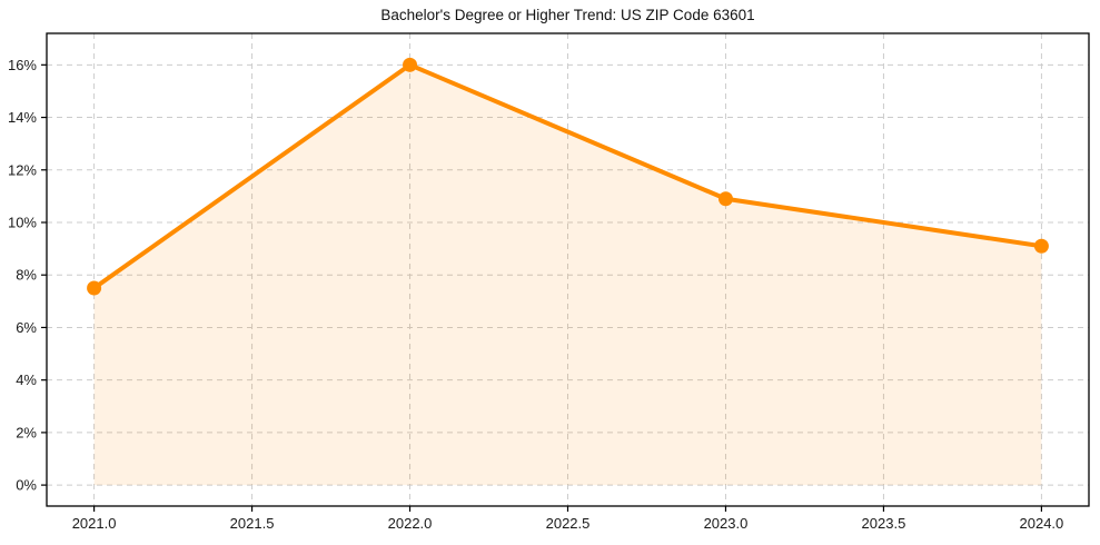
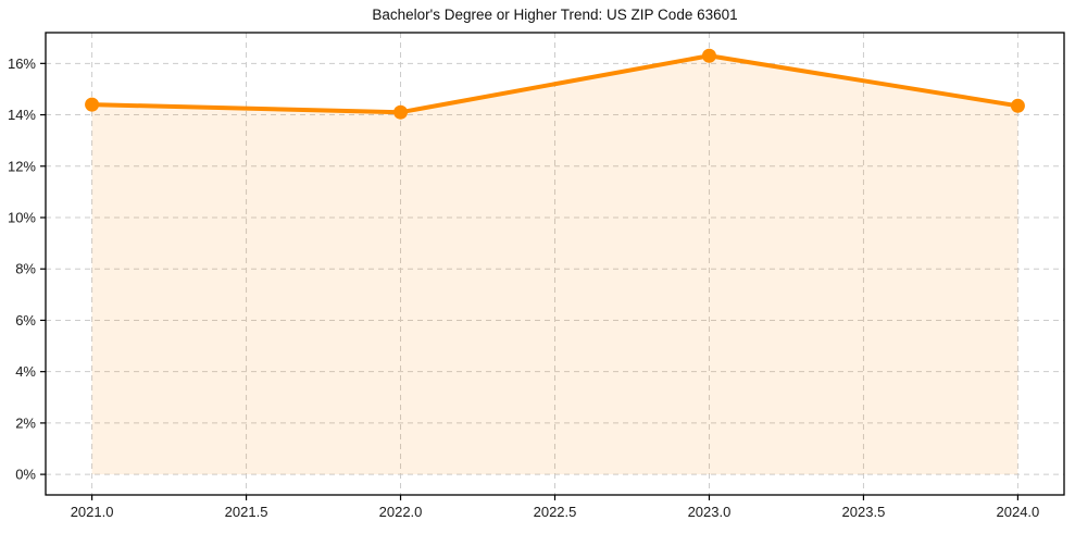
2021.0: 7.5% -> 14.4%
2022.0: 16.0% -> 14.1%
2023.0: 10.9% -> 16.3%
2024.0: 9.1% -> 14.3%
